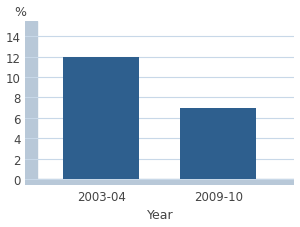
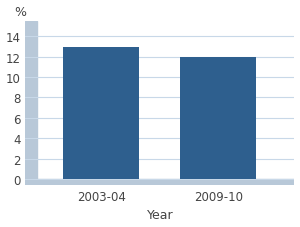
2003-04: 12 -> 13
2009-10: 7 -> 12
